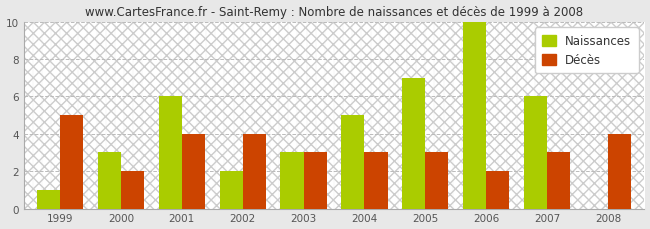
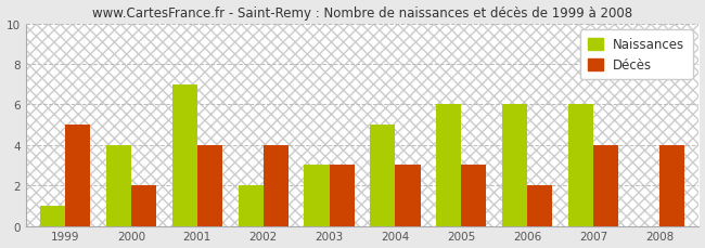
Naissances/2000: 3 -> 4
Naissances/2001: 6 -> 7
Naissances/2005: 7 -> 6
Naissances/2006: 10 -> 6
Décès/2007: 3 -> 4
